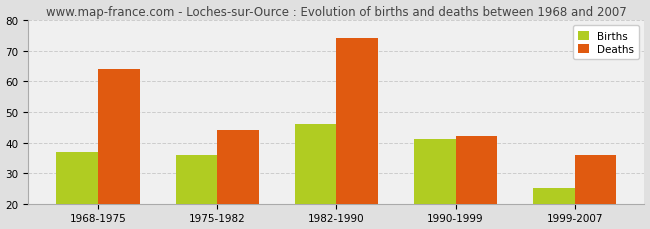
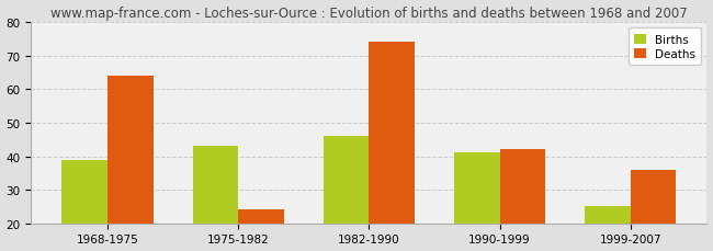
Births/1968-1975: 37 -> 39
Births/1975-1982: 36 -> 43
Deaths/1975-1982: 44 -> 24
